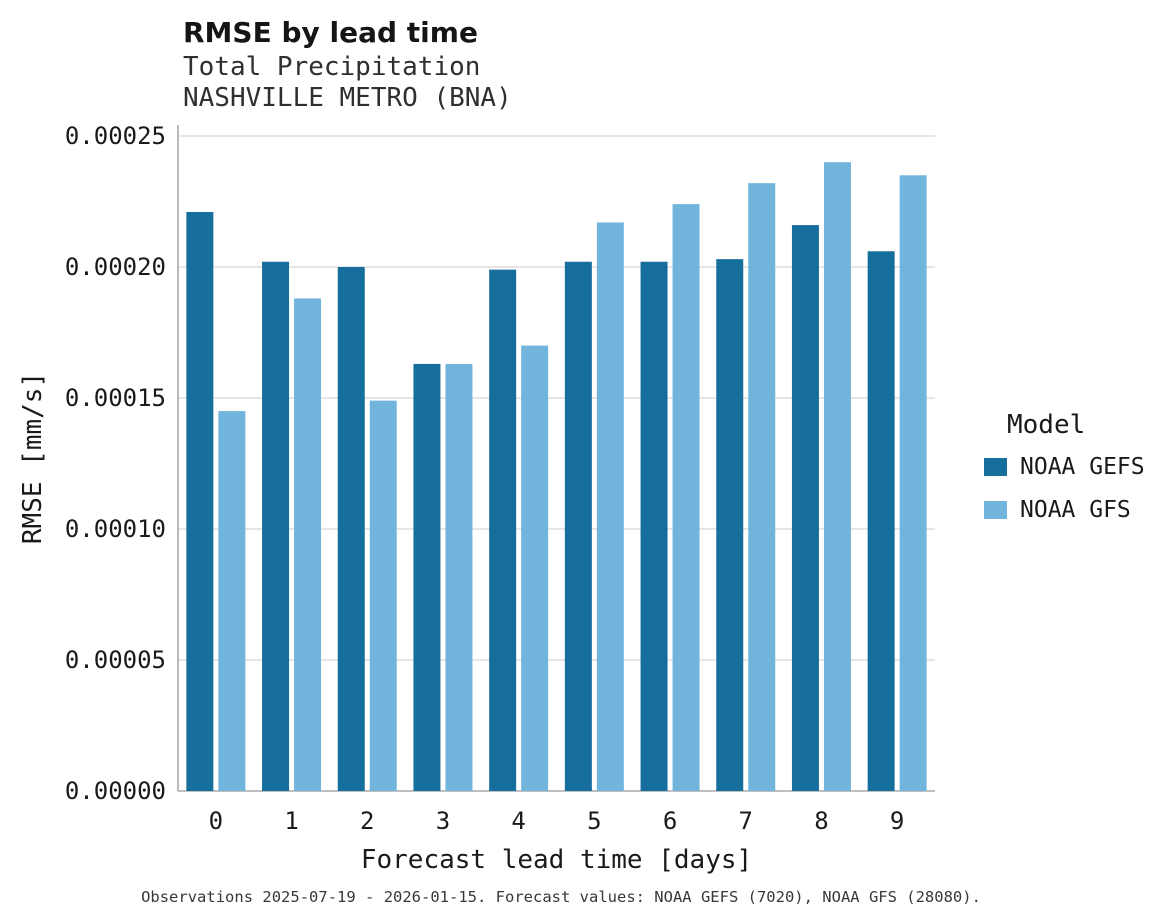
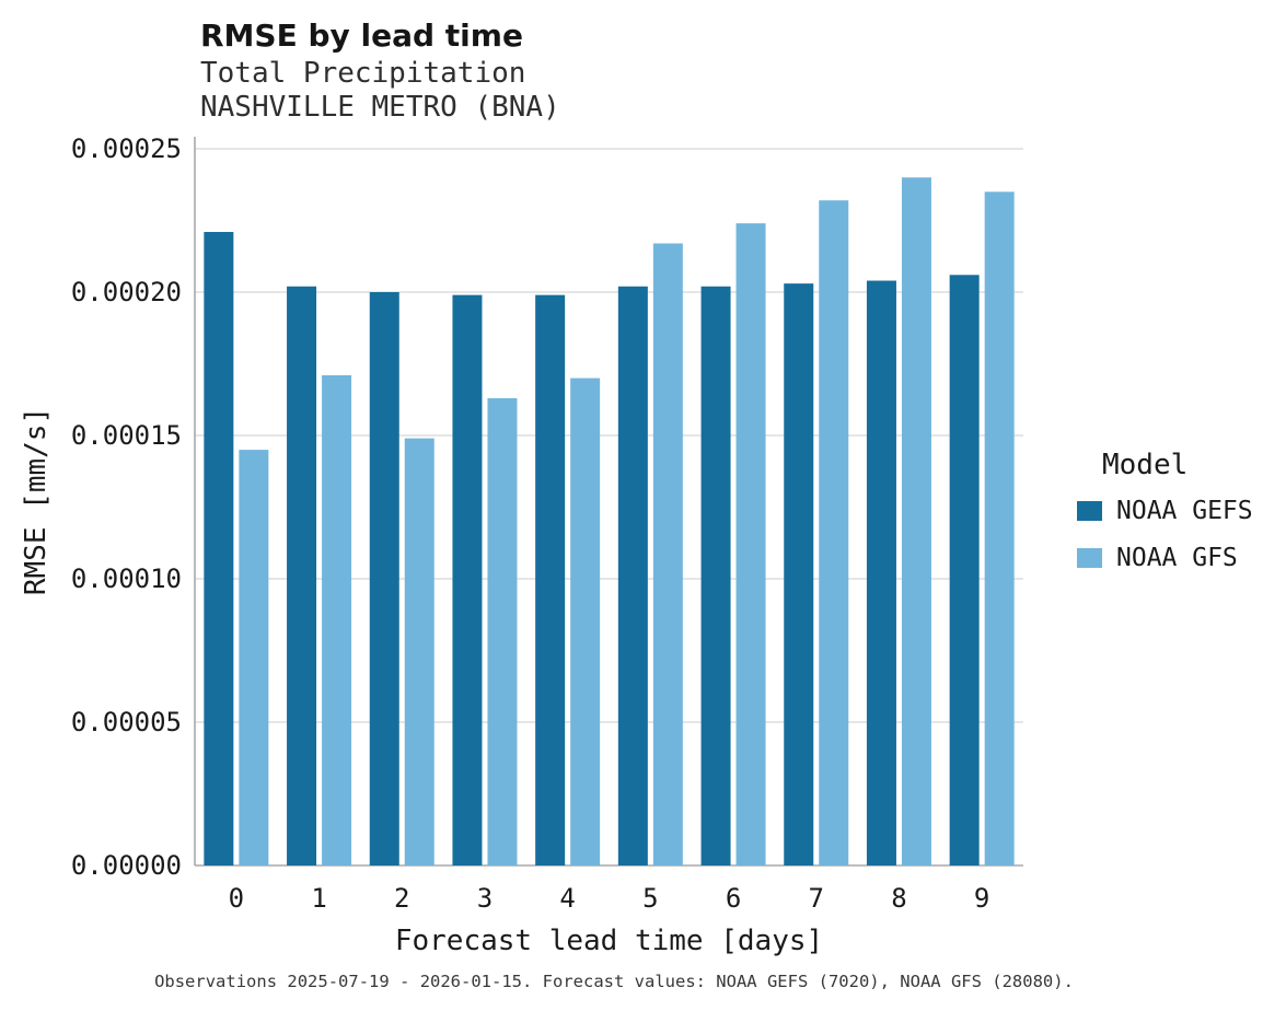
NOAA GFS/1: 0.000188 -> 0.000171
NOAA GEFS/3: 0.000163 -> 0.000199
NOAA GEFS/8: 0.000216 -> 0.000204
